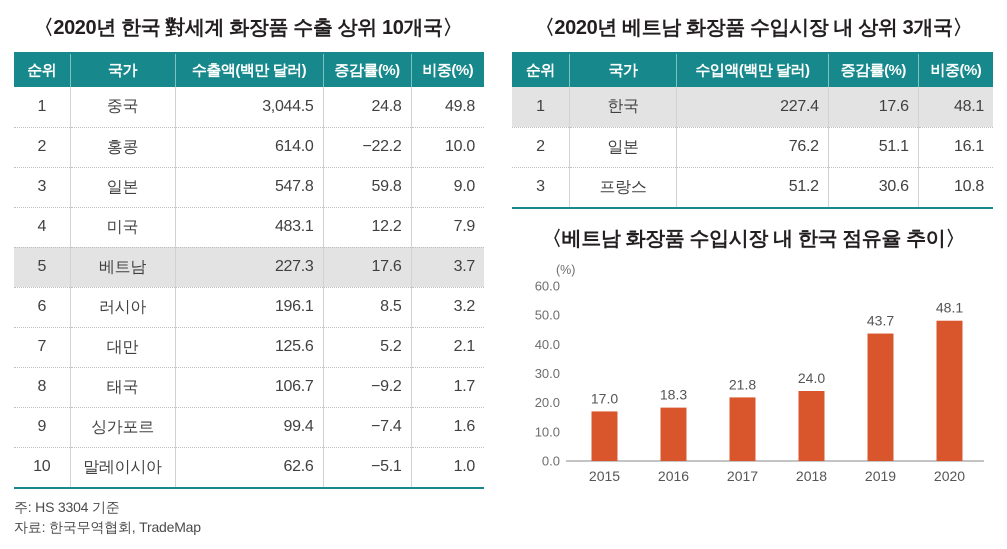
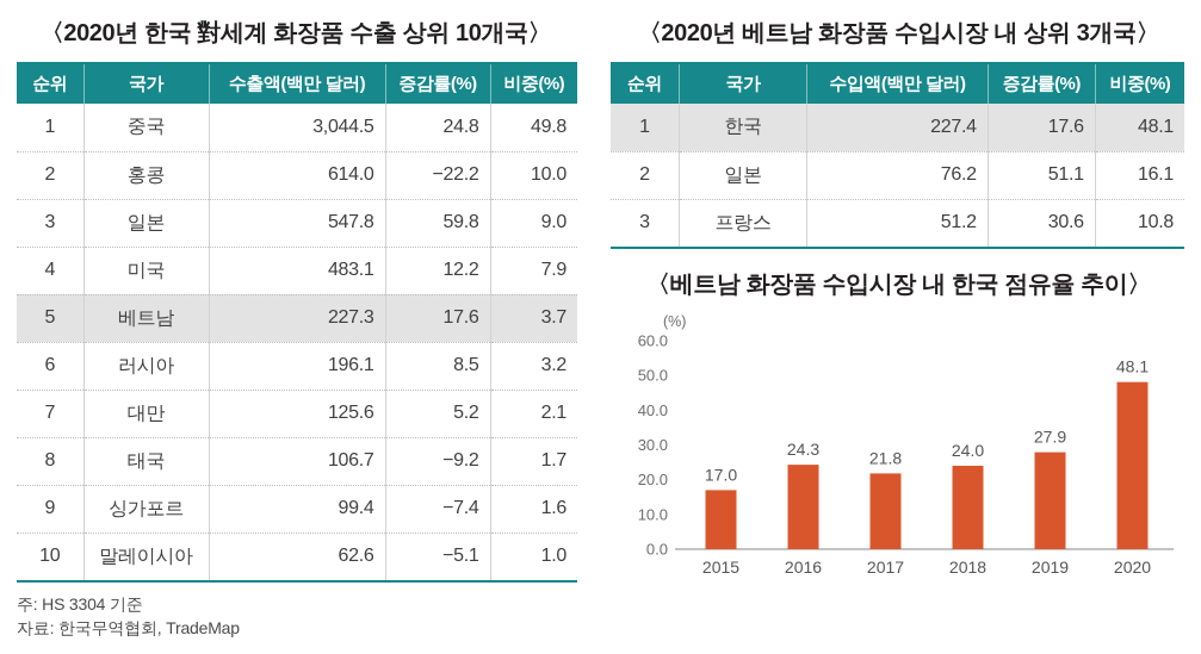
2016: 18.3 -> 24.3
2019: 43.7 -> 27.9
